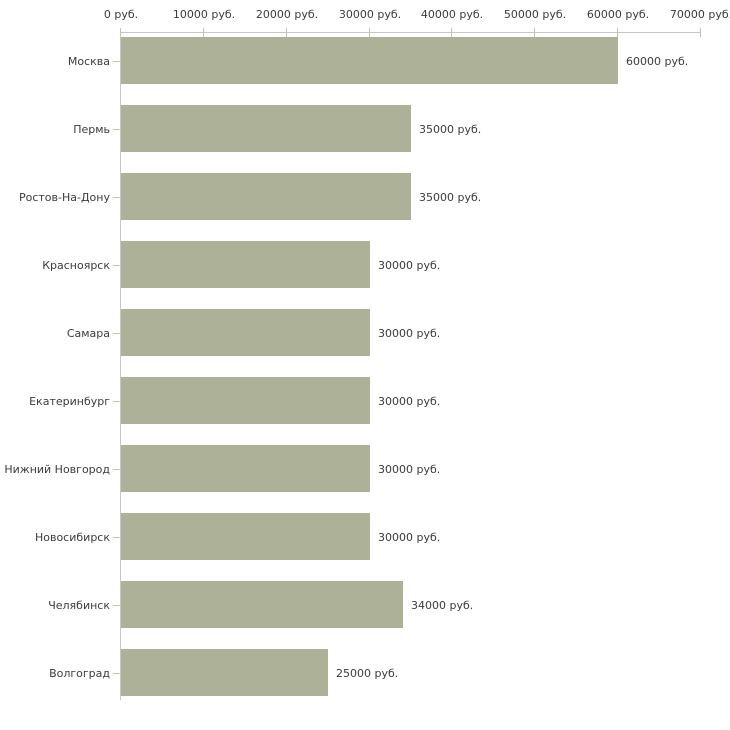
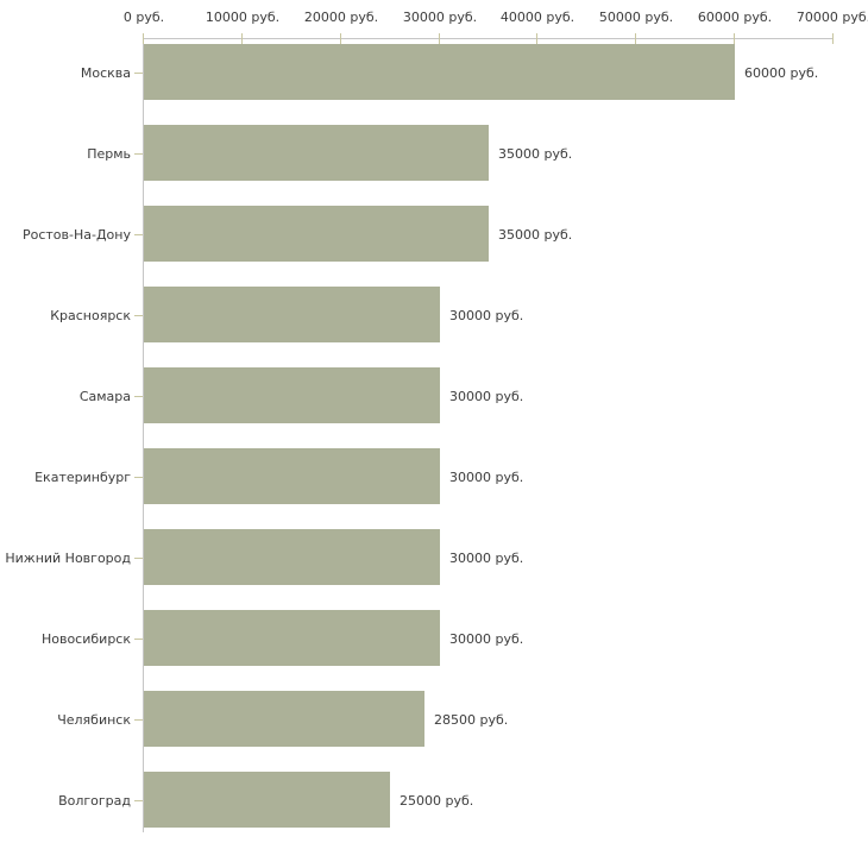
Челябинск: 34000 -> 28500
